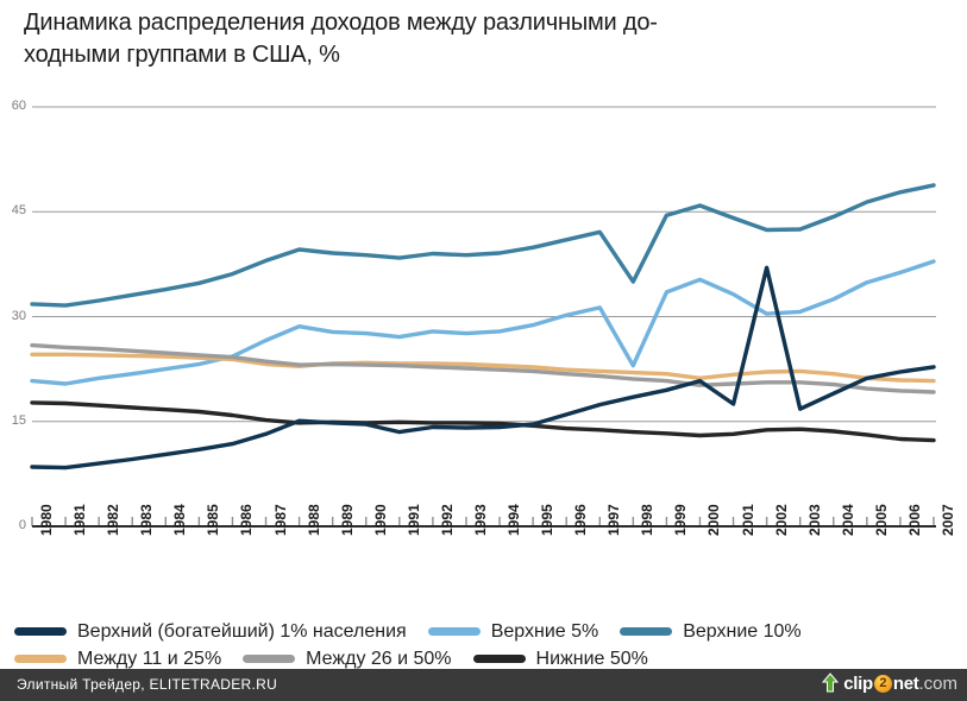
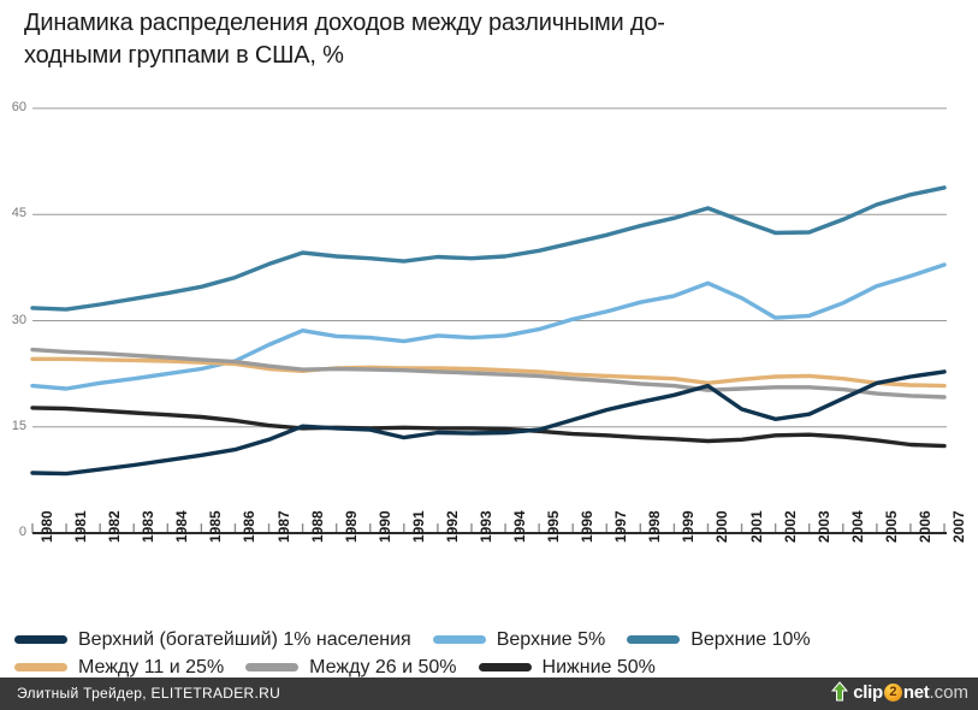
Верхние 10%/1998: 35 -> 43
Верхние 5%/1998: 23 -> 33
Верхний (богатейший) 1% населения/2002: 37 -> 16
